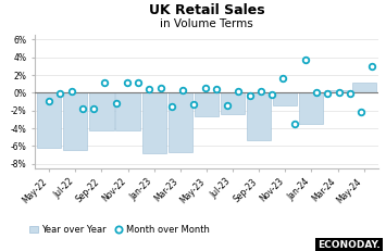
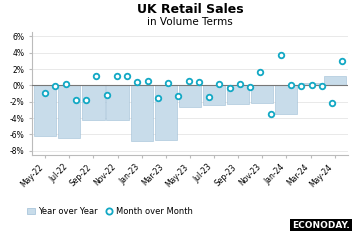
Year over Year/Sep-23: -5.4% -> -2.3%
Year over Year/Nov-23: -1.4% -> -2.1%
